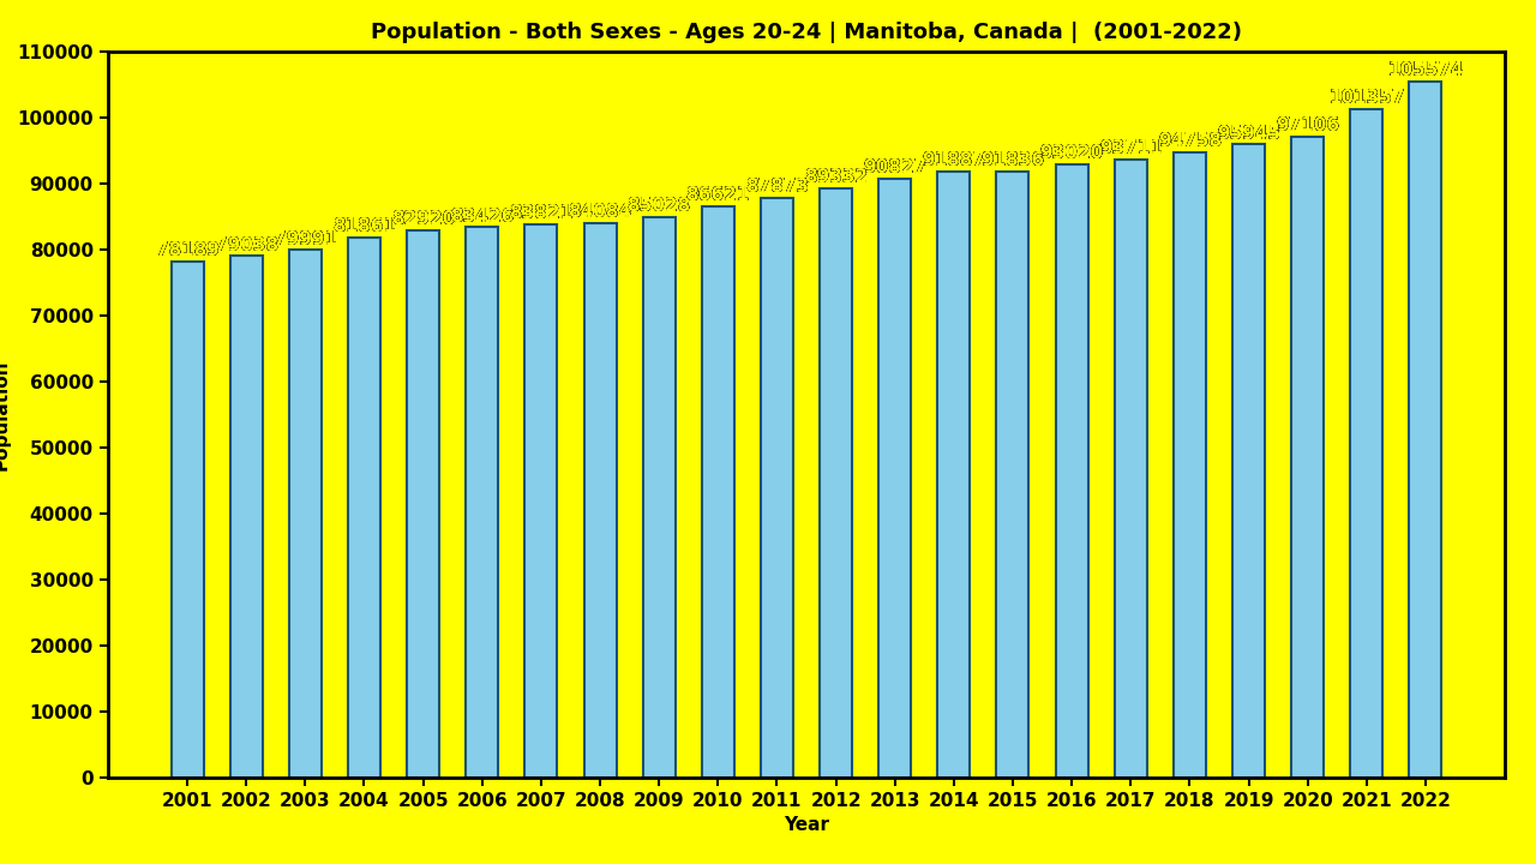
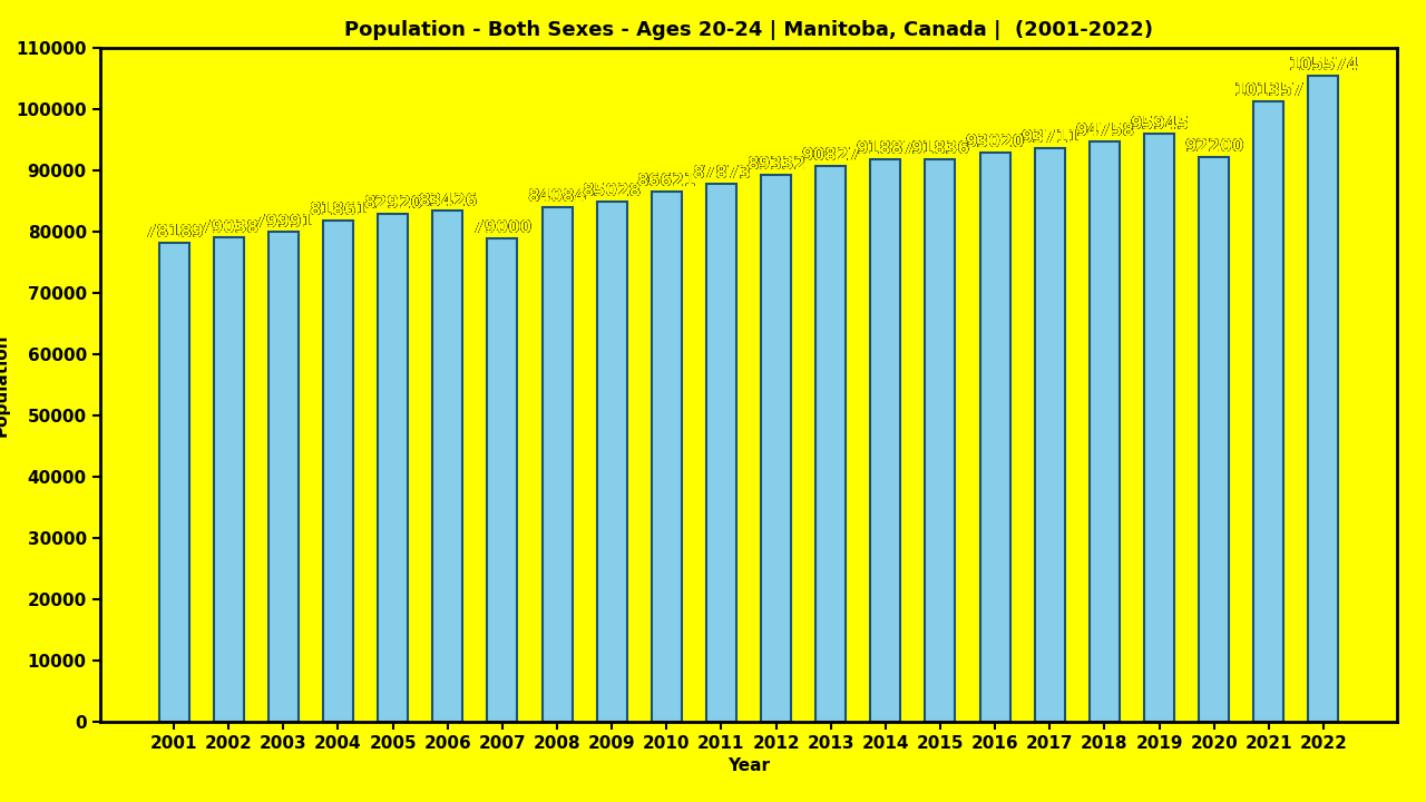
2007: 83800 -> 79000
2020: 97100 -> 92200
